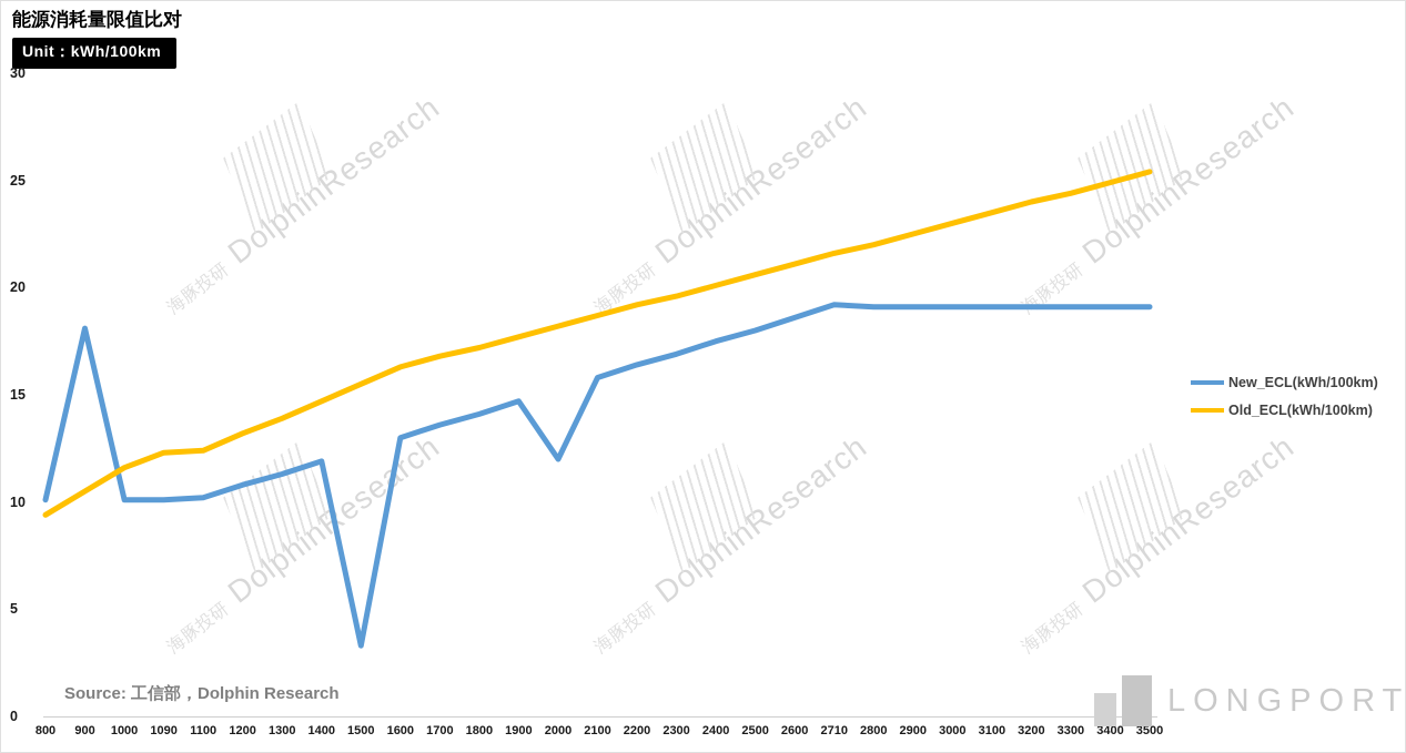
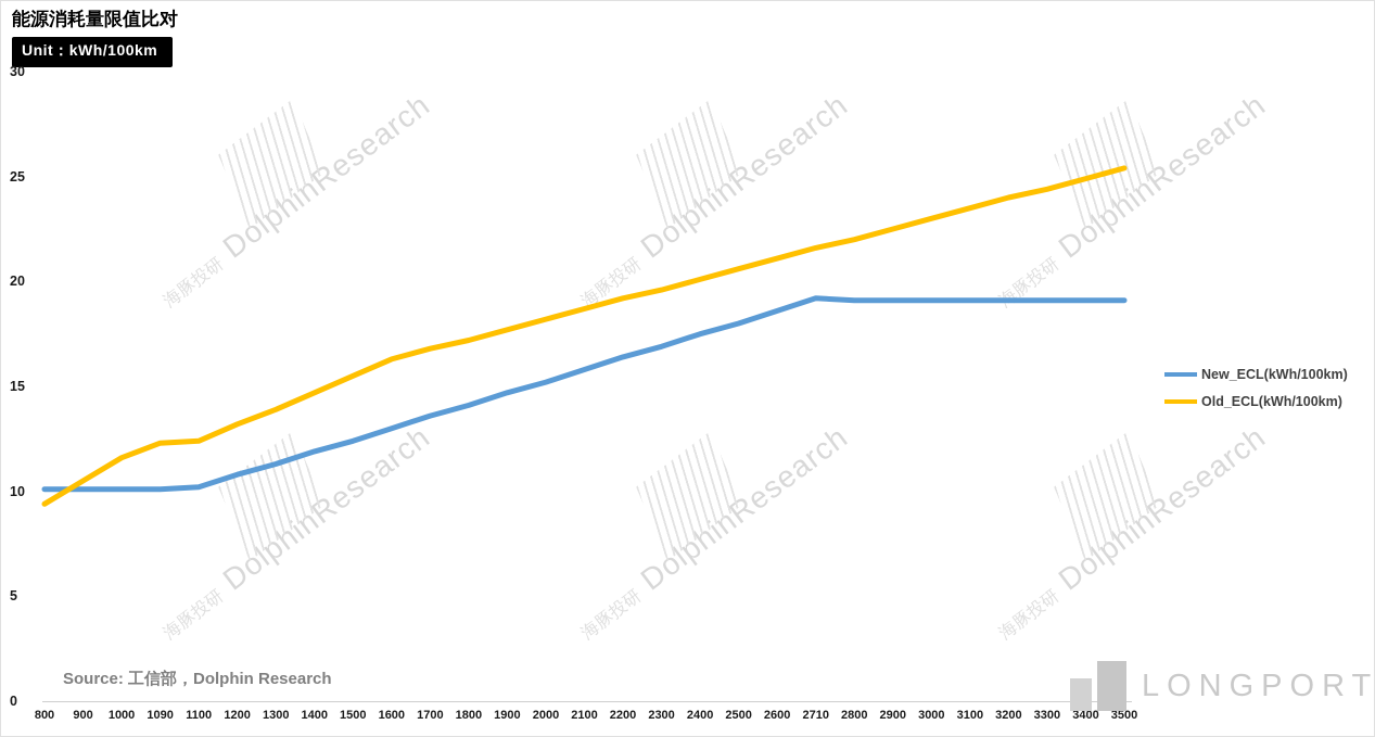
New_ECL(kWh/100km)/900: 18.1 -> 10.1
New_ECL(kWh/100km)/1500: 3.3 -> 12.4
New_ECL(kWh/100km)/2000: 12.0 -> 15.2
